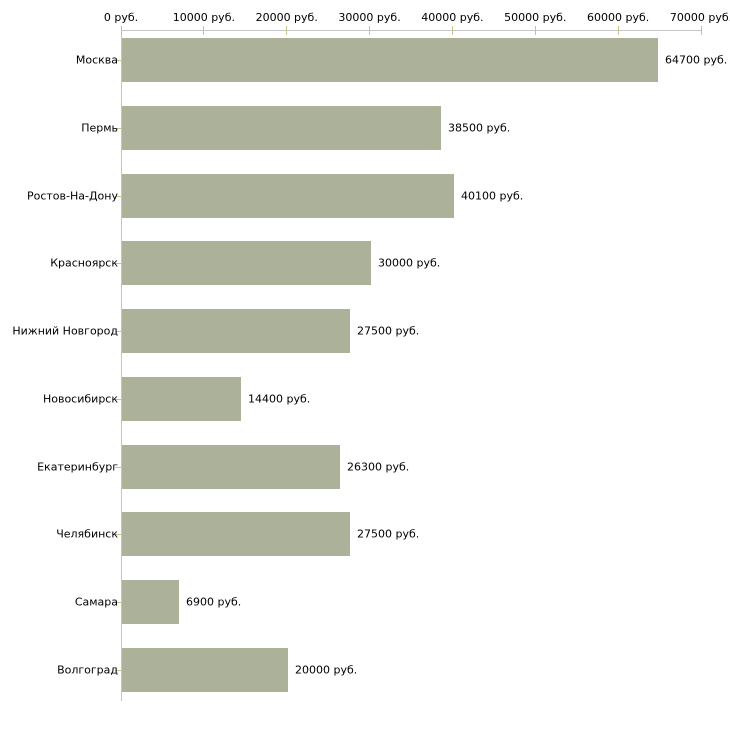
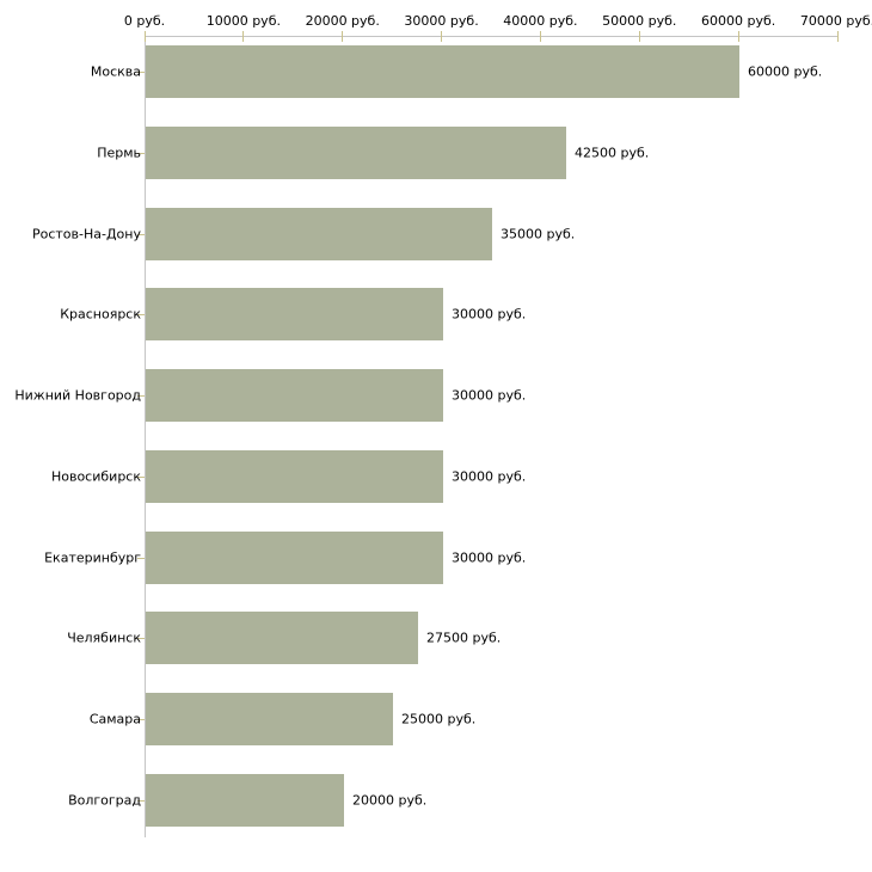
Москва: 64700 -> 60000
Пермь: 38500 -> 42500
Ростов-На-Дону: 40100 -> 35000
Нижний Новгород: 27500 -> 30000
Новосибирск: 14400 -> 30000
Екатеринбург: 26300 -> 30000
Самара: 6900 -> 25000
